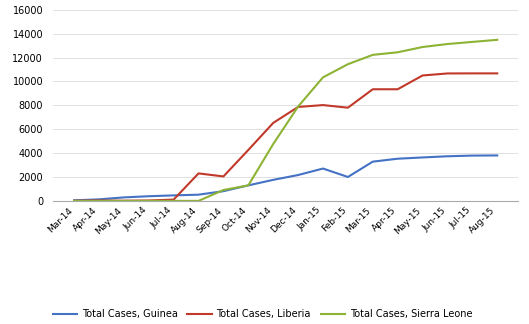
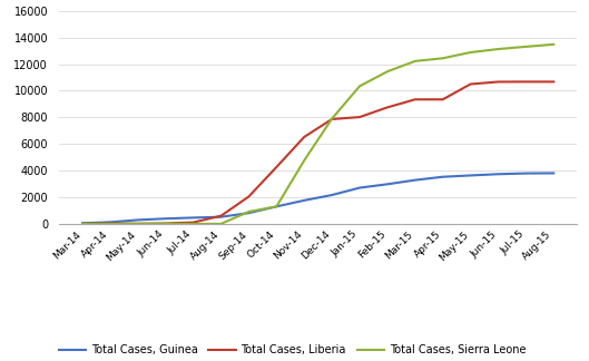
Total Cases, Liberia/Aug-14: 2300 -> 600
Total Cases, Guinea/Feb-15: 2000 -> 3000
Total Cases, Liberia/Feb-15: 7800 -> 8700
